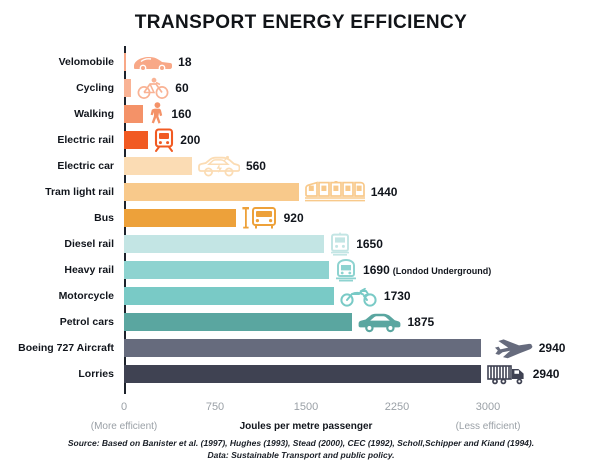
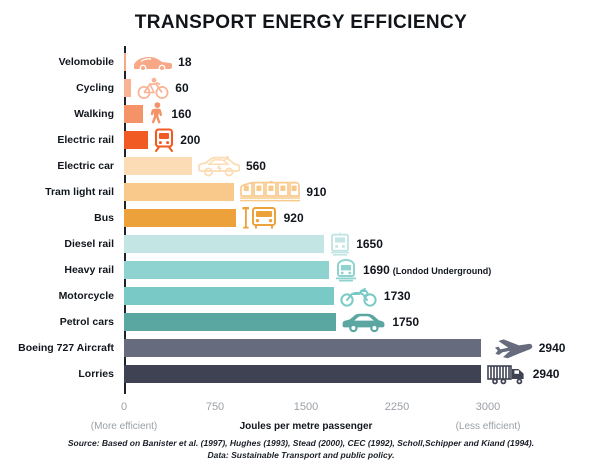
Tram light rail: 1440 -> 910
Petrol cars: 1875 -> 1750
